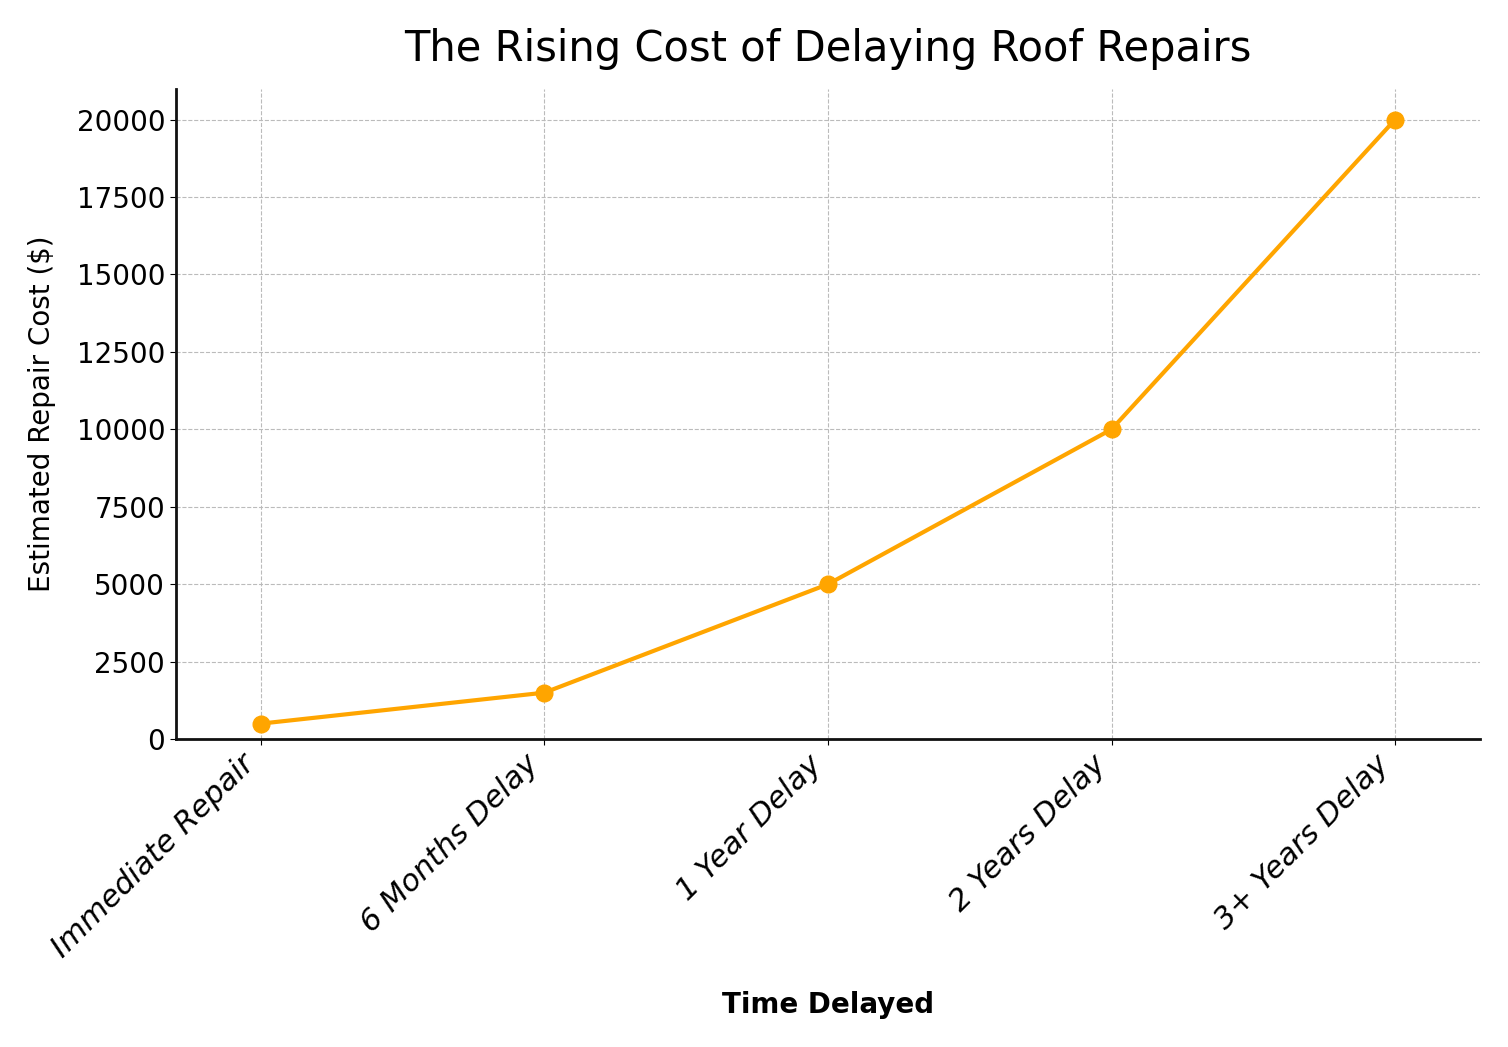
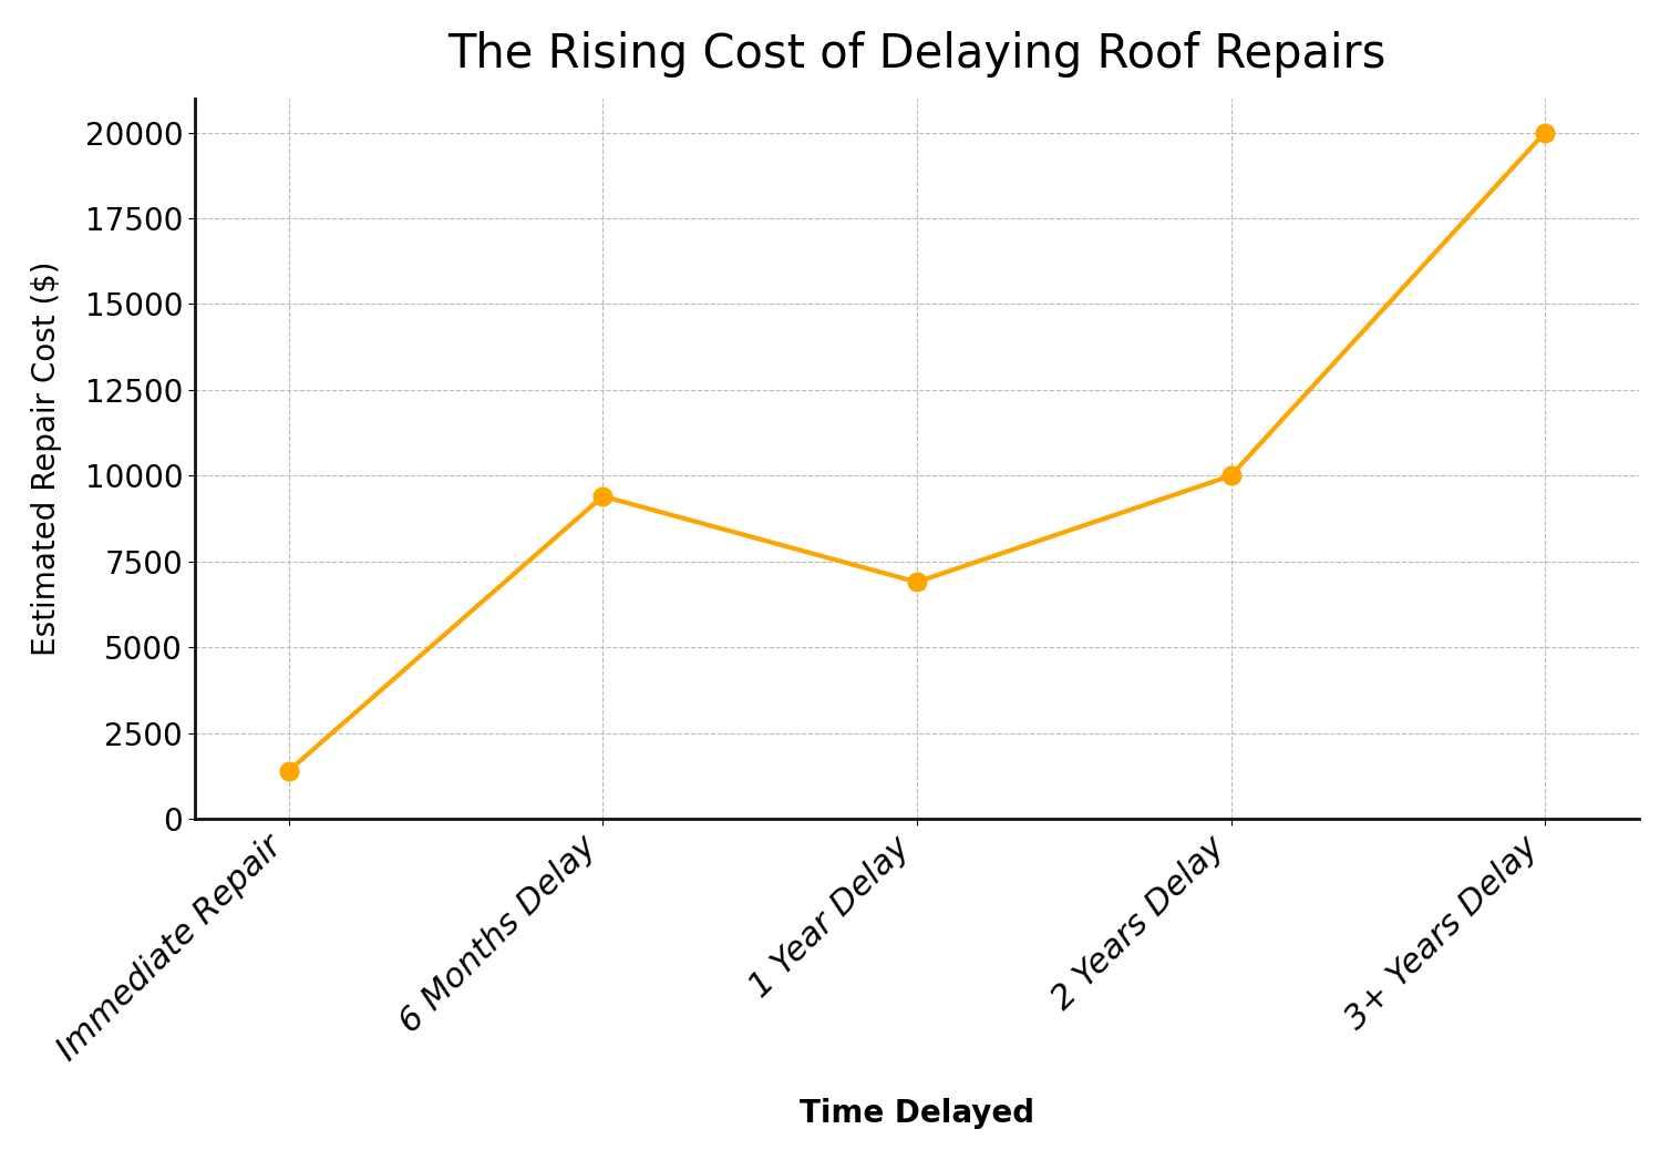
Immediate Repair: 500 -> 1400
6 Months Delay: 1500 -> 9400
1 Year Delay: 5000 -> 6900
